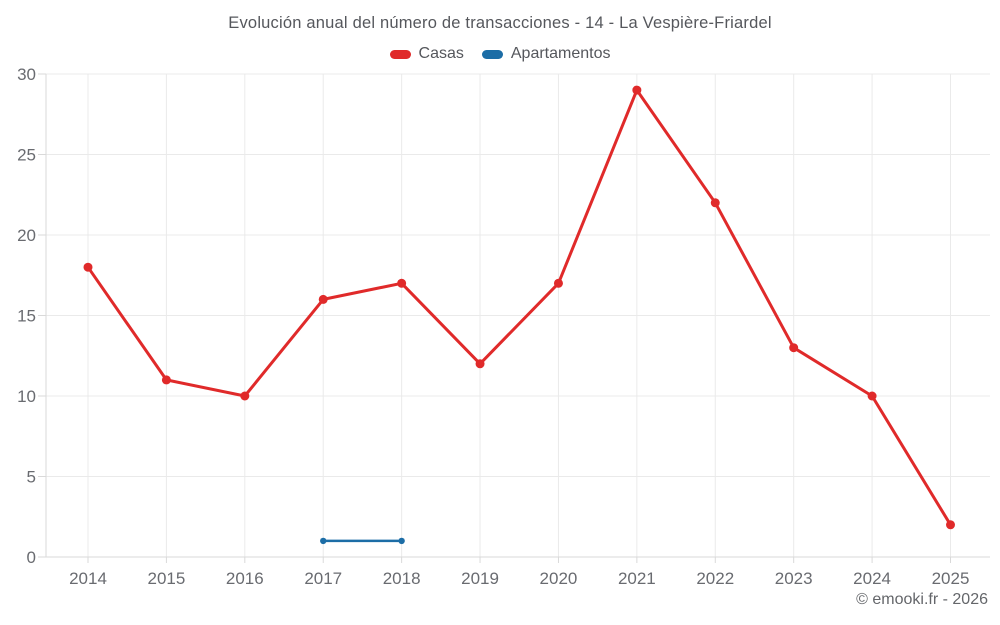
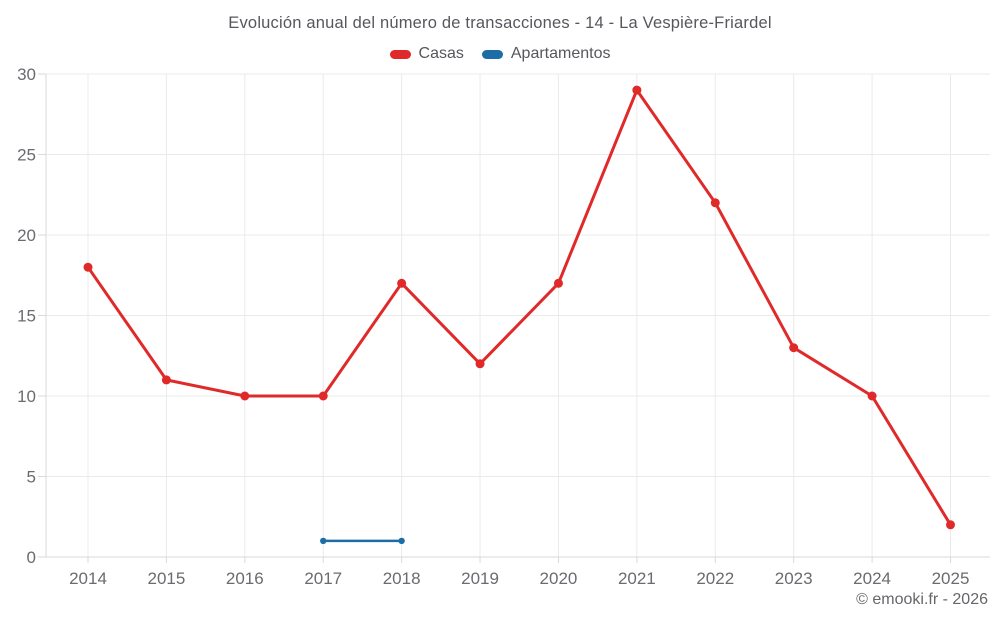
Casas/2017: 16 -> 10
